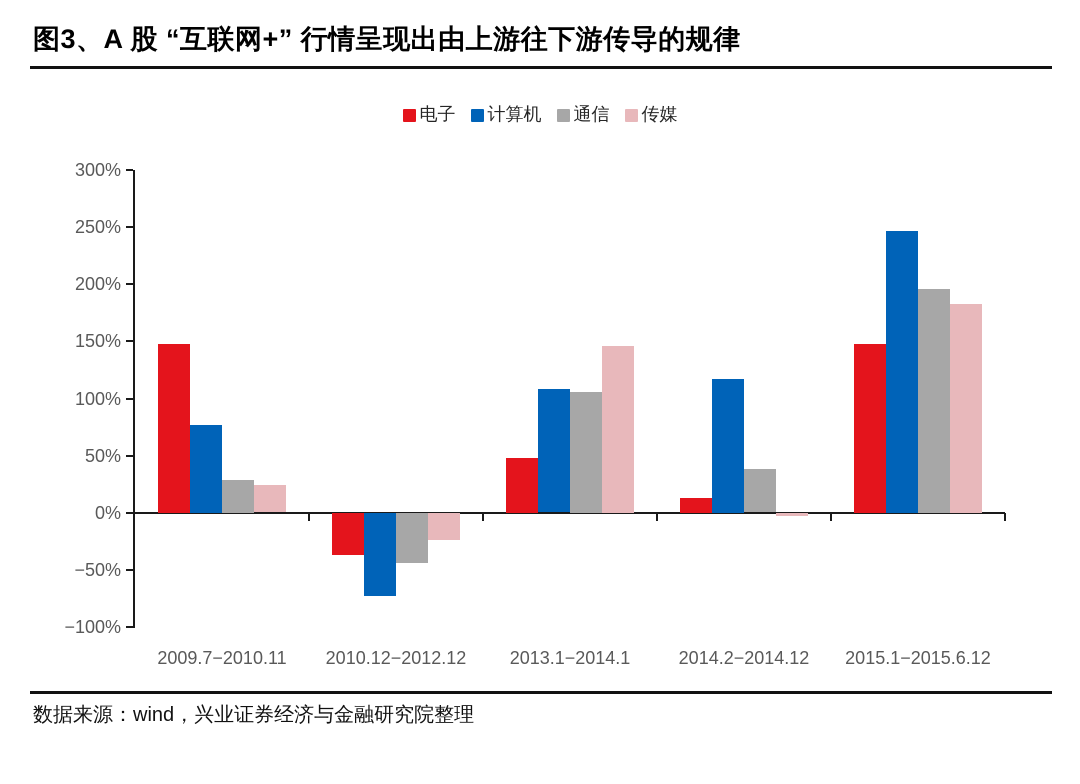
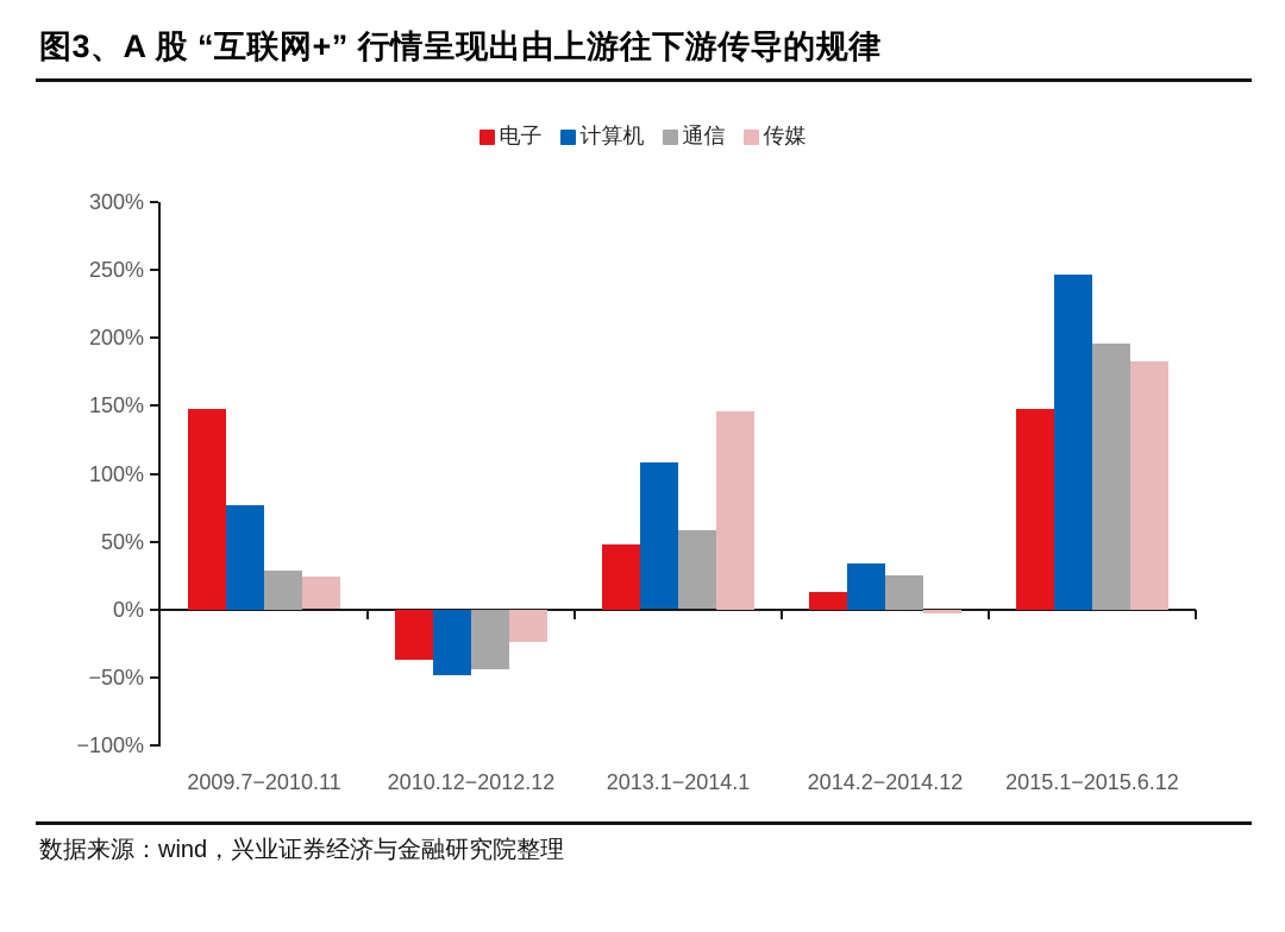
计算机/2010.12−2012.12: -73% -> -48%
通信/2013.1−2014.1: 106% -> 58%
计算机/2014.2−2014.12: 117% -> 34%
通信/2014.2−2014.12: 38% -> 25%
